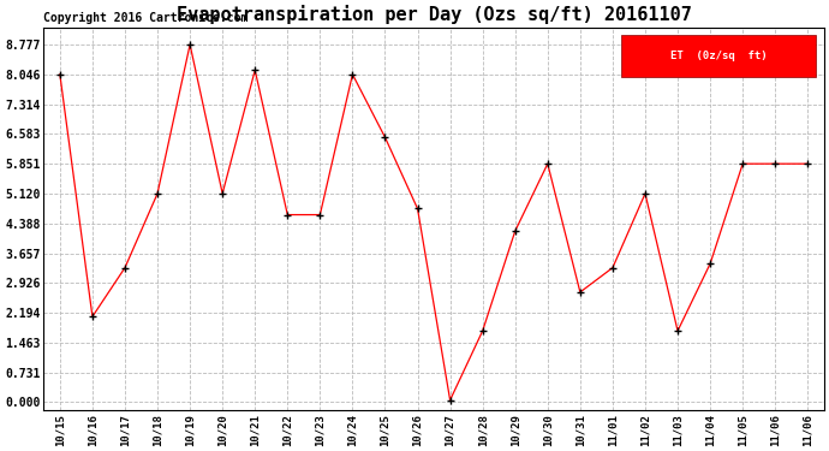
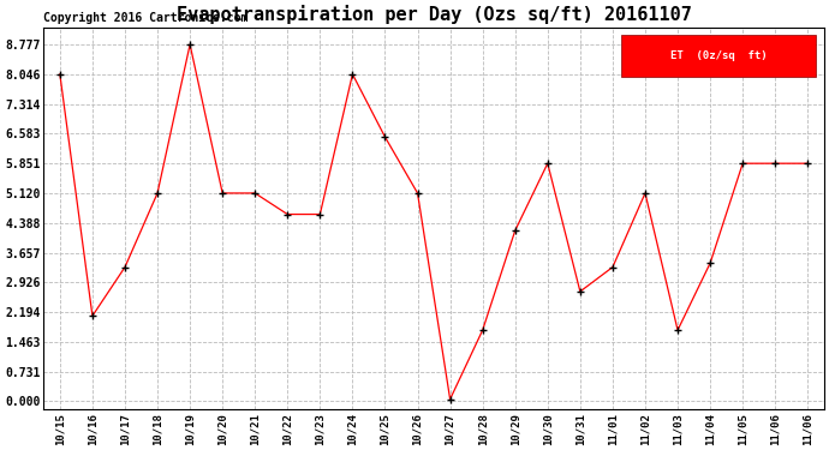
10/21: 8.15 -> 5.12
10/26: 4.75 -> 5.12
